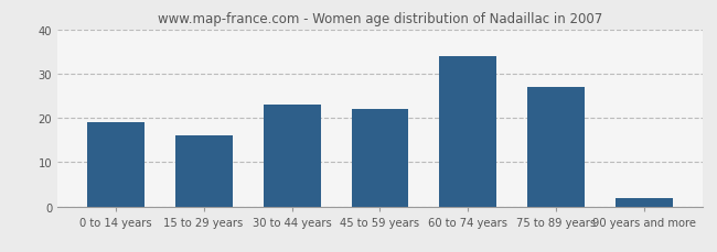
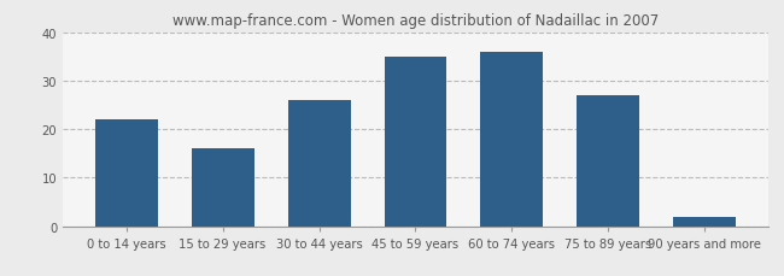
0 to 14 years: 19 -> 22
30 to 44 years: 23 -> 26
45 to 59 years: 22 -> 35
60 to 74 years: 34 -> 36
